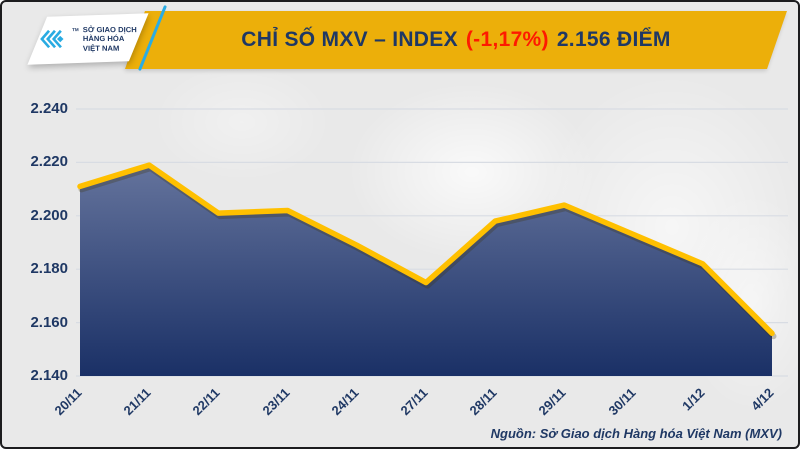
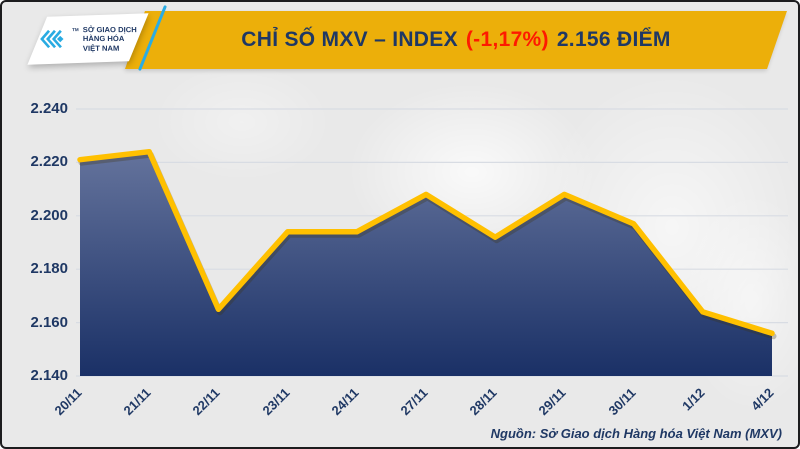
20/11: 2211 -> 2221
21/11: 2219 -> 2224
22/11: 2201 -> 2165
23/11: 2202 -> 2194
24/11: 2189 -> 2194
27/11: 2175 -> 2208
28/11: 2198 -> 2192
29/11: 2204 -> 2208
30/11: 2193 -> 2197
1/12: 2182 -> 2164
